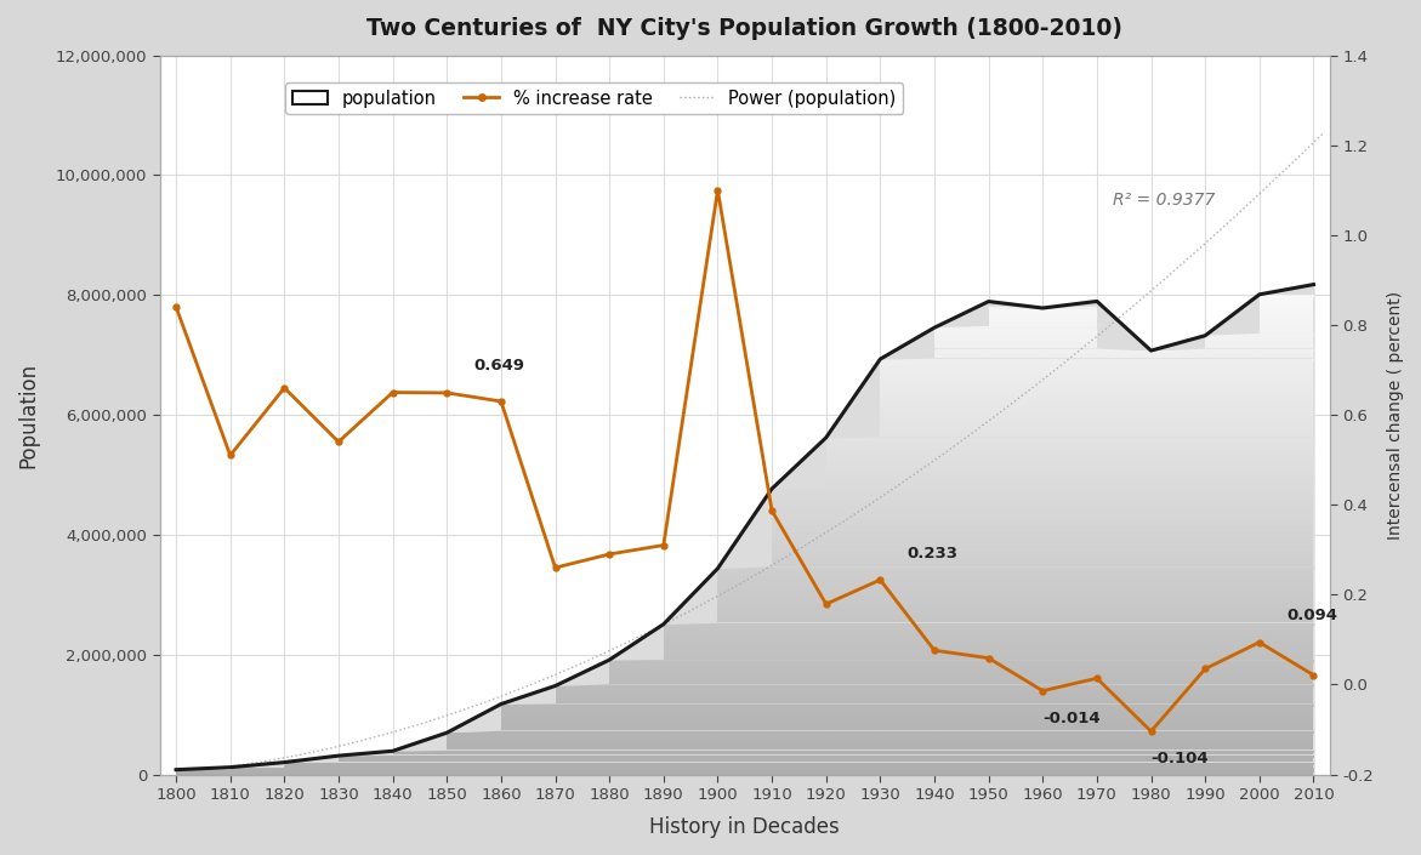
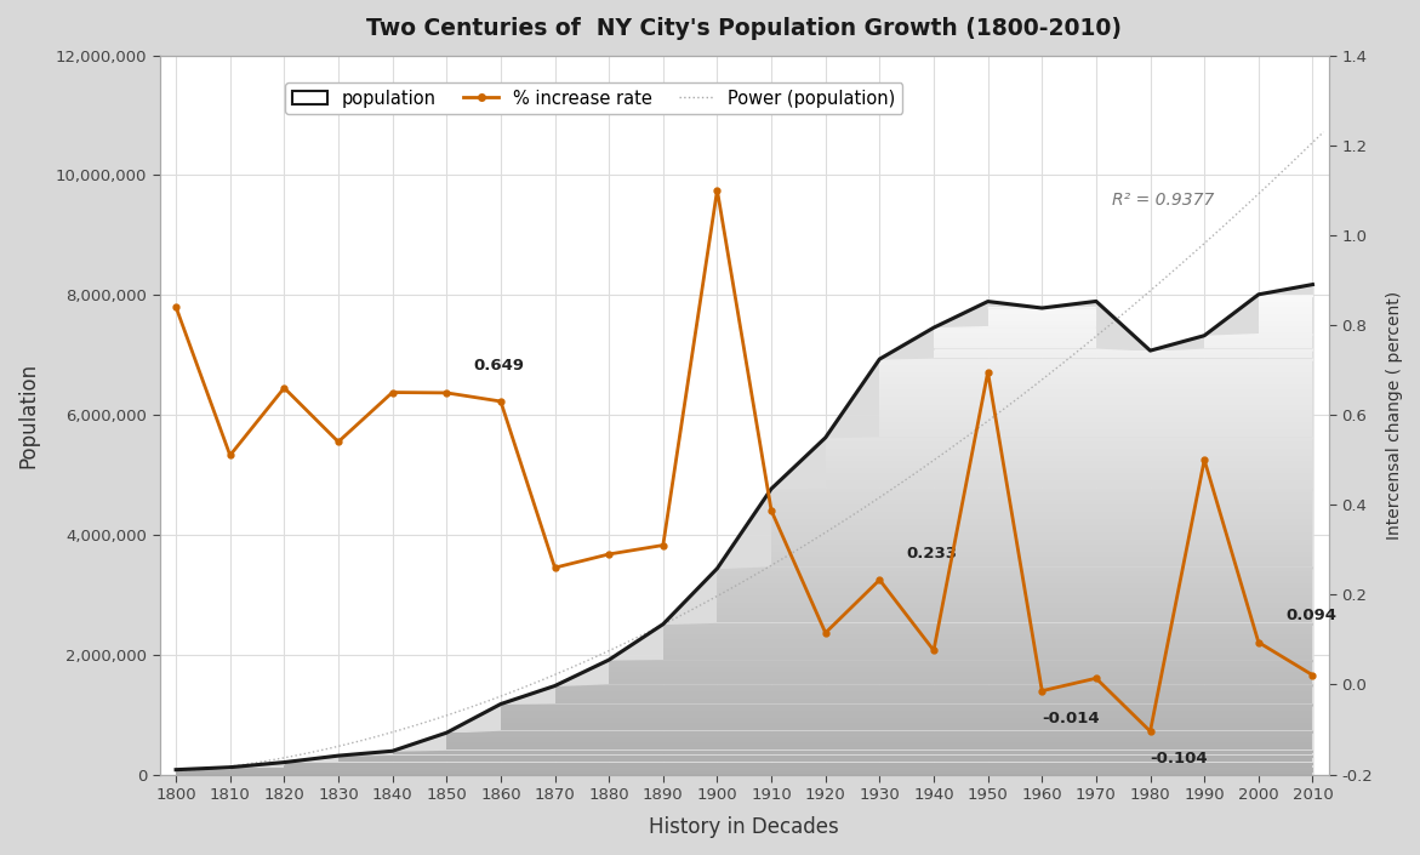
% increase rate/1920: 0.179 -> 0.115
% increase rate/1950: 0.059 -> 0.695
% increase rate/1990: 0.035 -> 0.500
